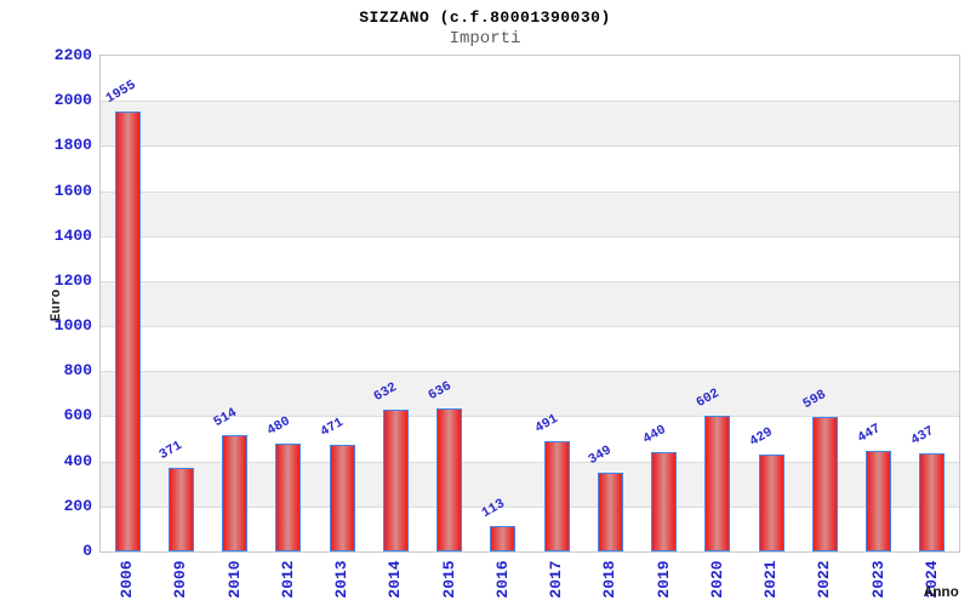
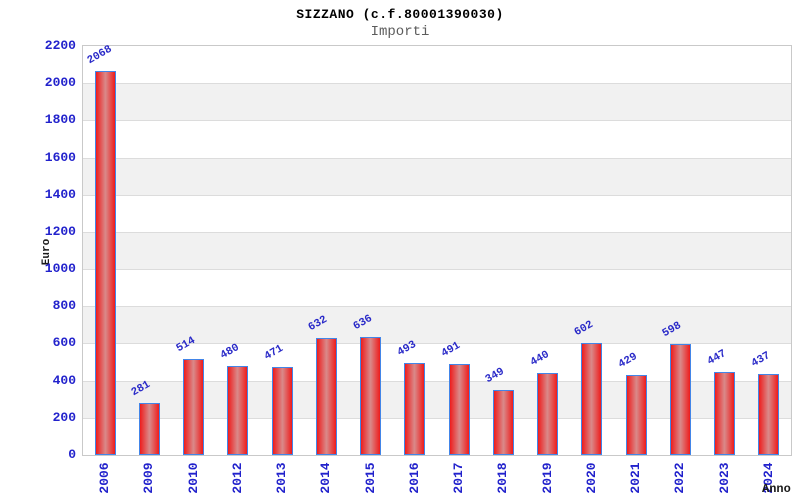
2006: 1955 -> 2068
2009: 371 -> 281
2016: 113 -> 493
